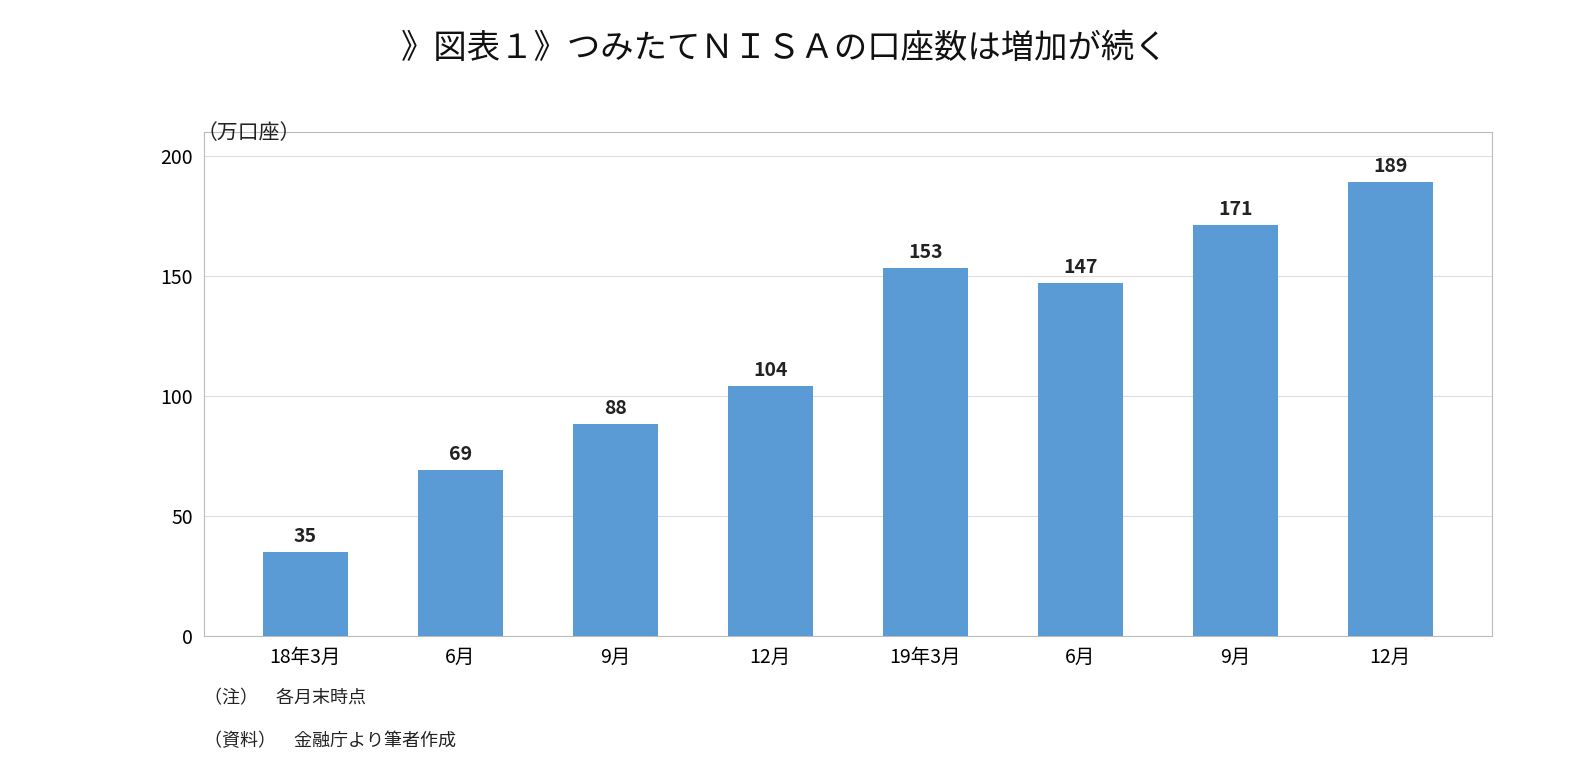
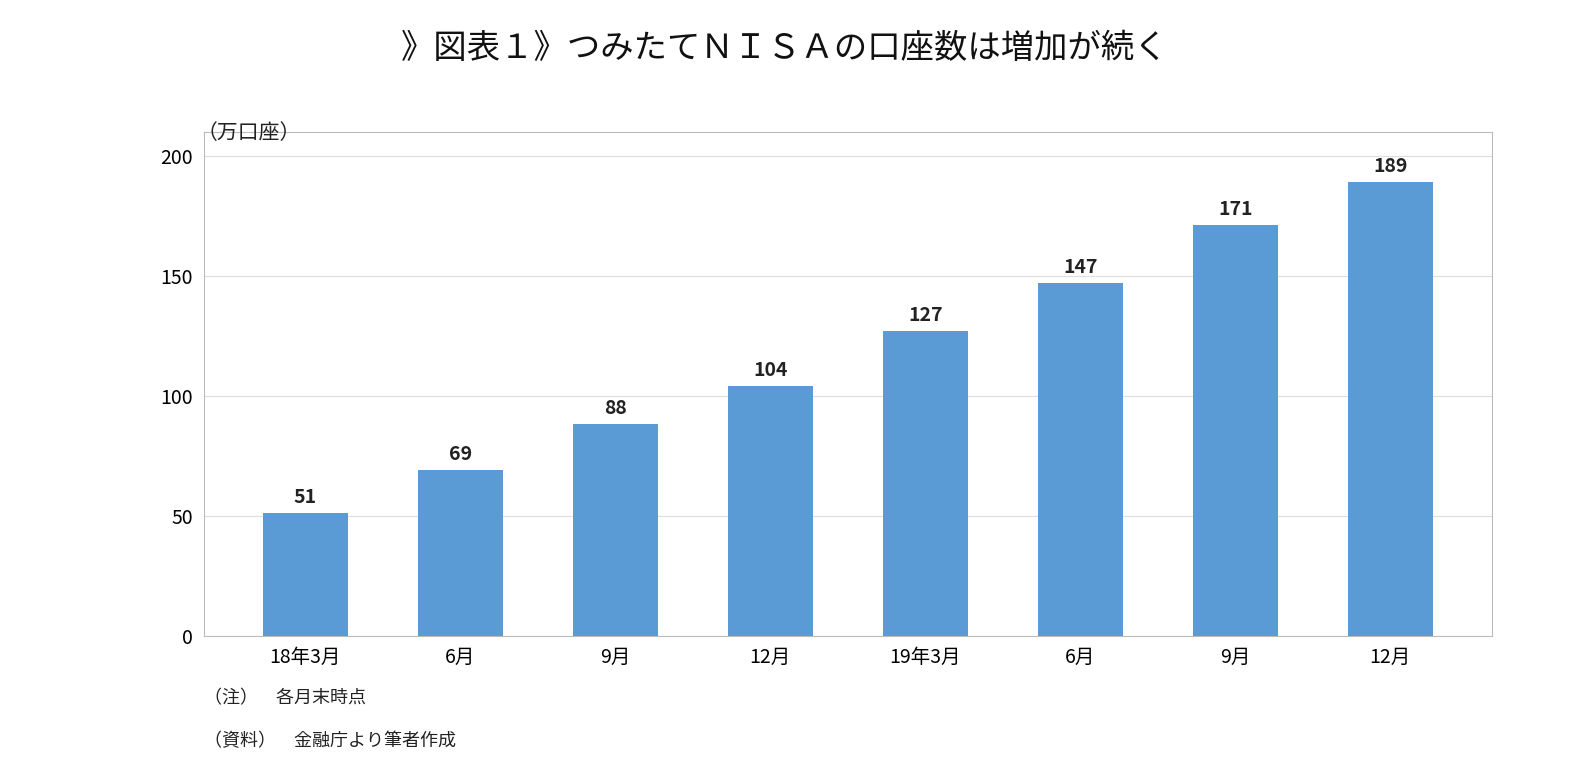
18年3月: 35 -> 51
19年3月: 153 -> 127
